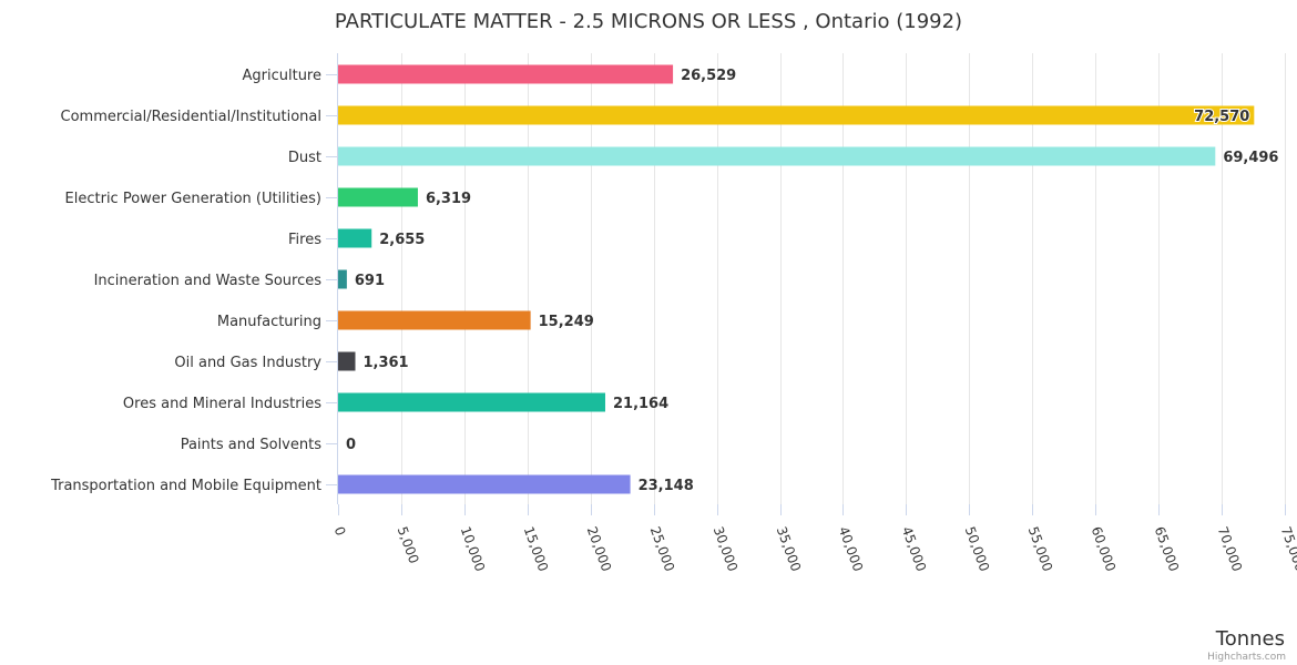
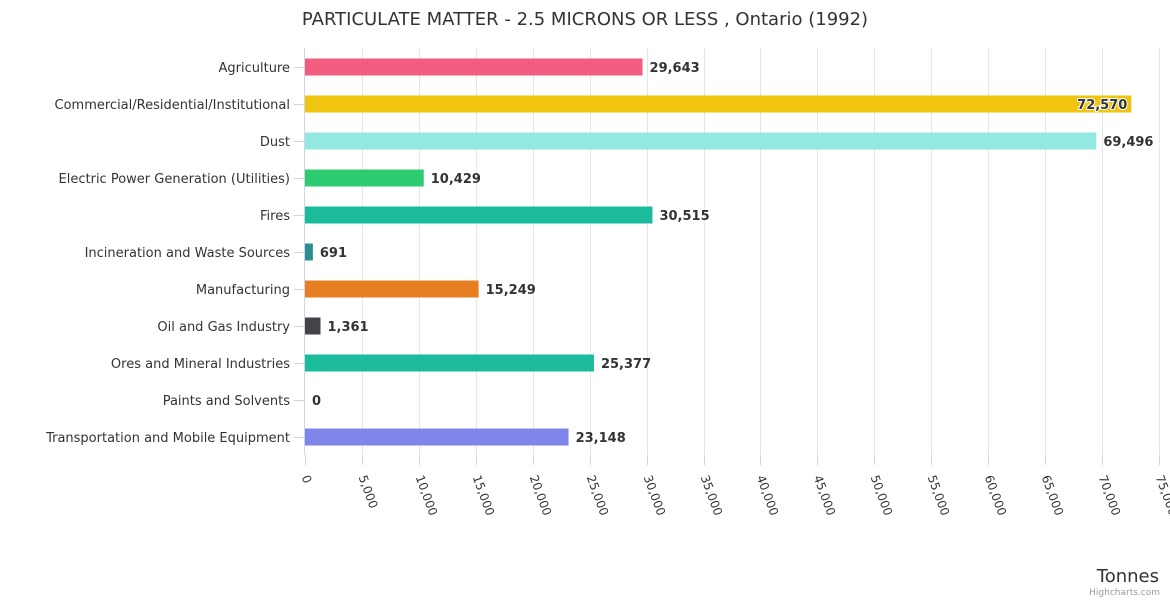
Agriculture: 26,529 -> 29,643
Electric Power Generation (Utilities): 6,319 -> 10,429
Fires: 2,655 -> 30,515
Ores and Mineral Industries: 21,164 -> 25,377
